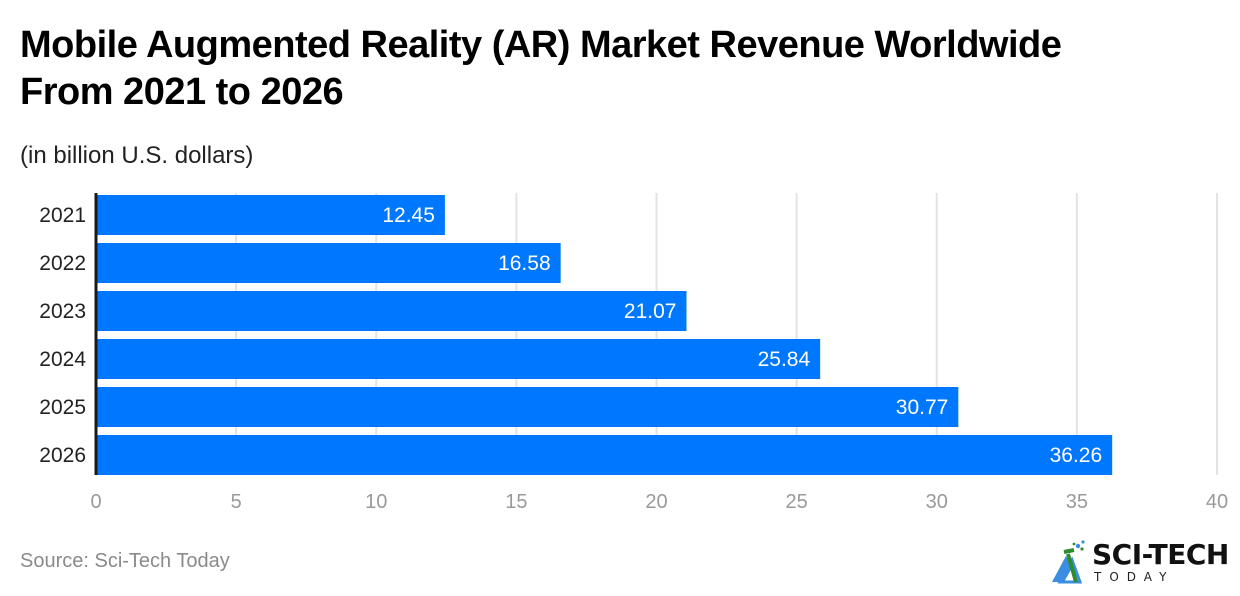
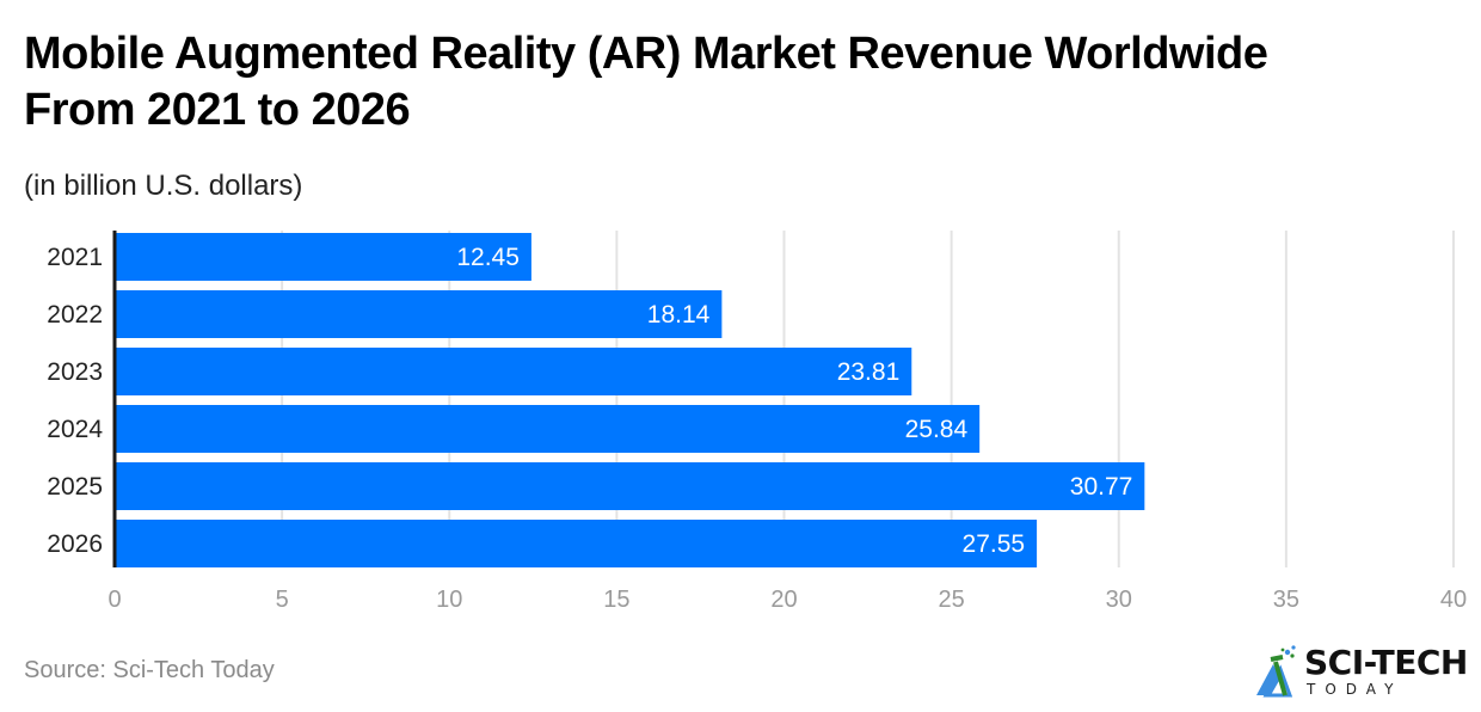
2022: 16.58 -> 18.14
2023: 21.07 -> 23.81
2026: 36.26 -> 27.55
